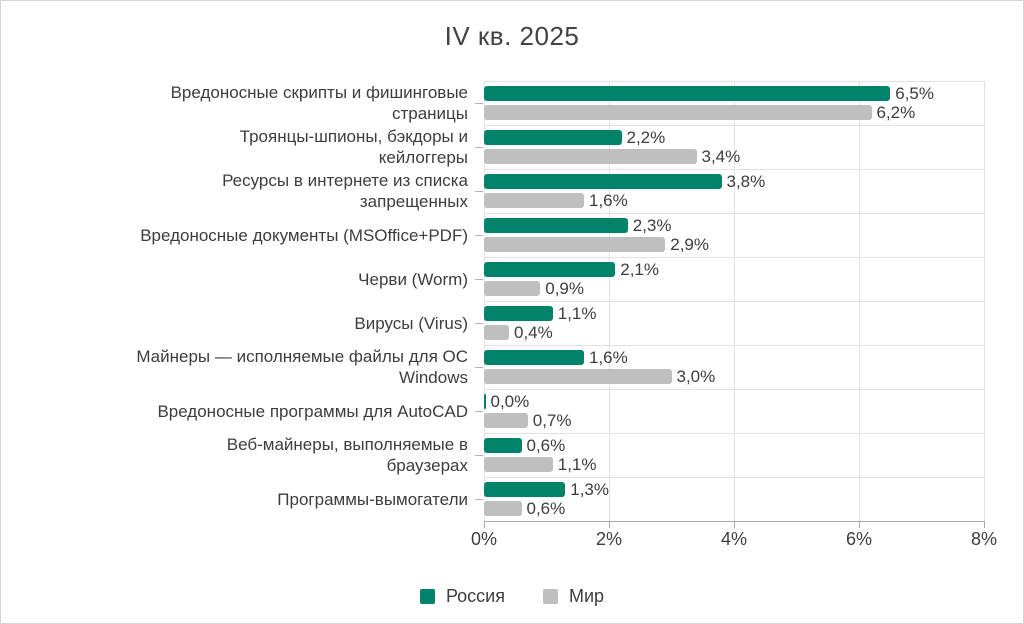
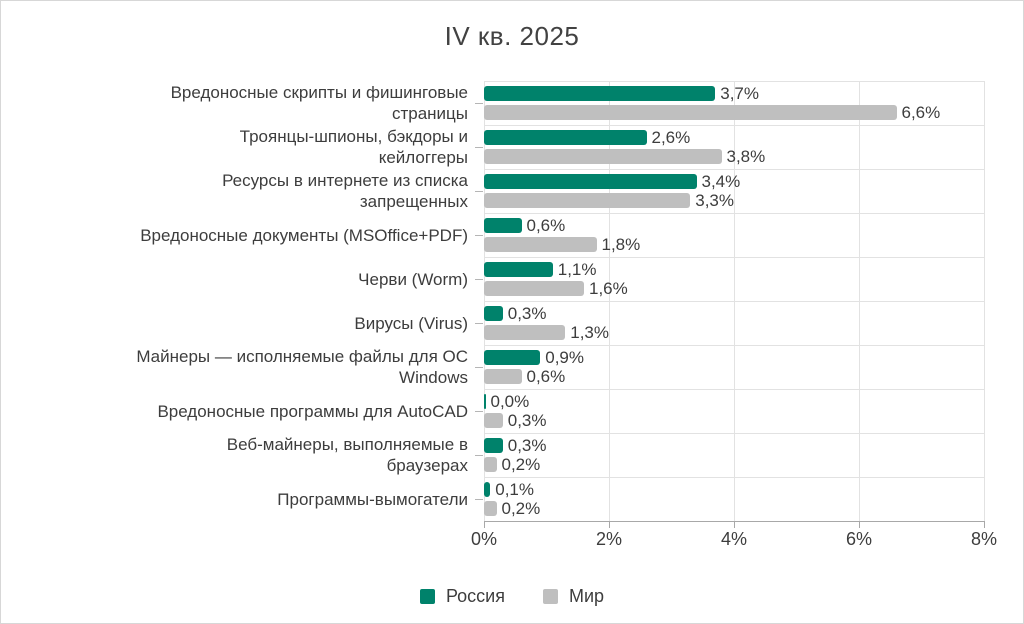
Россия/Вредоносные скрипты и фишинговые страницы: 6,5% -> 3,7%
Мир/Вредоносные скрипты и фишинговые страницы: 6,2% -> 6,6%
Россия/Троянцы-шпионы, бэкдоры и кейлоггеры: 2,2% -> 2,6%
Мир/Троянцы-шпионы, бэкдоры и кейлоггеры: 3,4% -> 3,8%
Россия/Ресурсы в интернете из списка запрещенных: 3,8% -> 3,4%
Мир/Ресурсы в интернете из списка запрещенных: 1,6% -> 3,3%
Россия/Вредоносные документы (MSOffice+PDF): 2,3% -> 0,6%
Мир/Вредоносные документы (MSOffice+PDF): 2,9% -> 1,8%
Россия/Черви (Worm): 2,1% -> 1,1%
Мир/Черви (Worm): 0,9% -> 1,6%
Россия/Вирусы (Virus): 1,1% -> 0,3%
Мир/Вирусы (Virus): 0,4% -> 1,3%
Россия/Майнеры — исполняемые файлы для ОС Windows: 1,6% -> 0,9%
Мир/Майнеры — исполняемые файлы для ОС Windows: 3,0% -> 0,6%
Мир/Вредоносные программы для AutoCAD: 0,7% -> 0,3%
Россия/Веб-майнеры, выполняемые в браузерах: 0,6% -> 0,3%
Мир/Веб-майнеры, выполняемые в браузерах: 1,1% -> 0,2%
Россия/Программы-вымогатели: 1,3% -> 0,1%
Мир/Программы-вымогатели: 0,6% -> 0,2%
